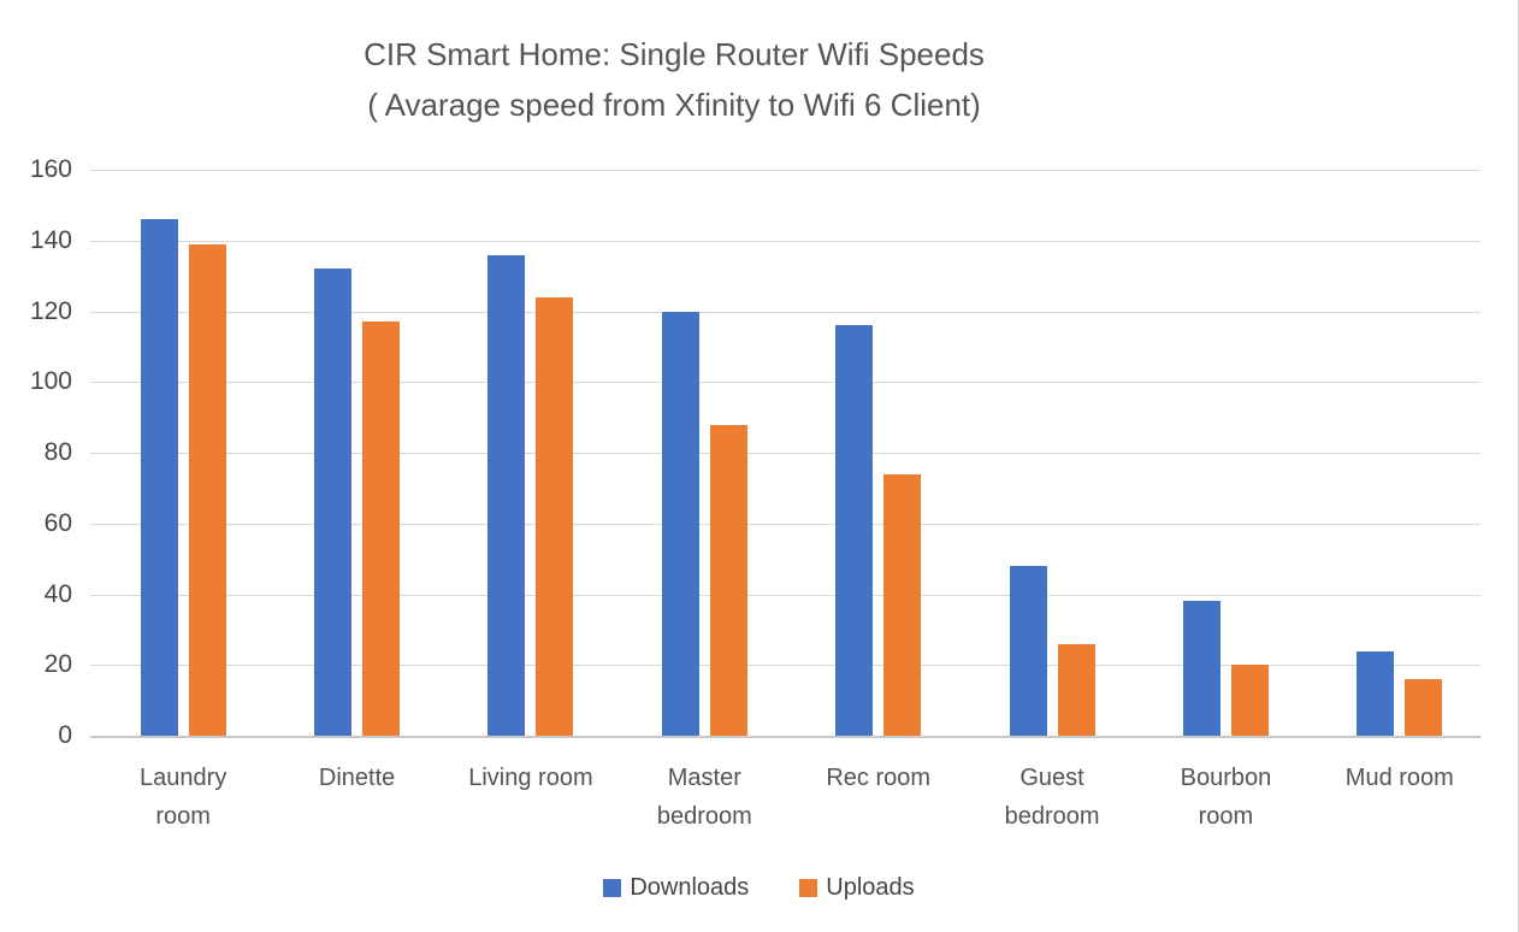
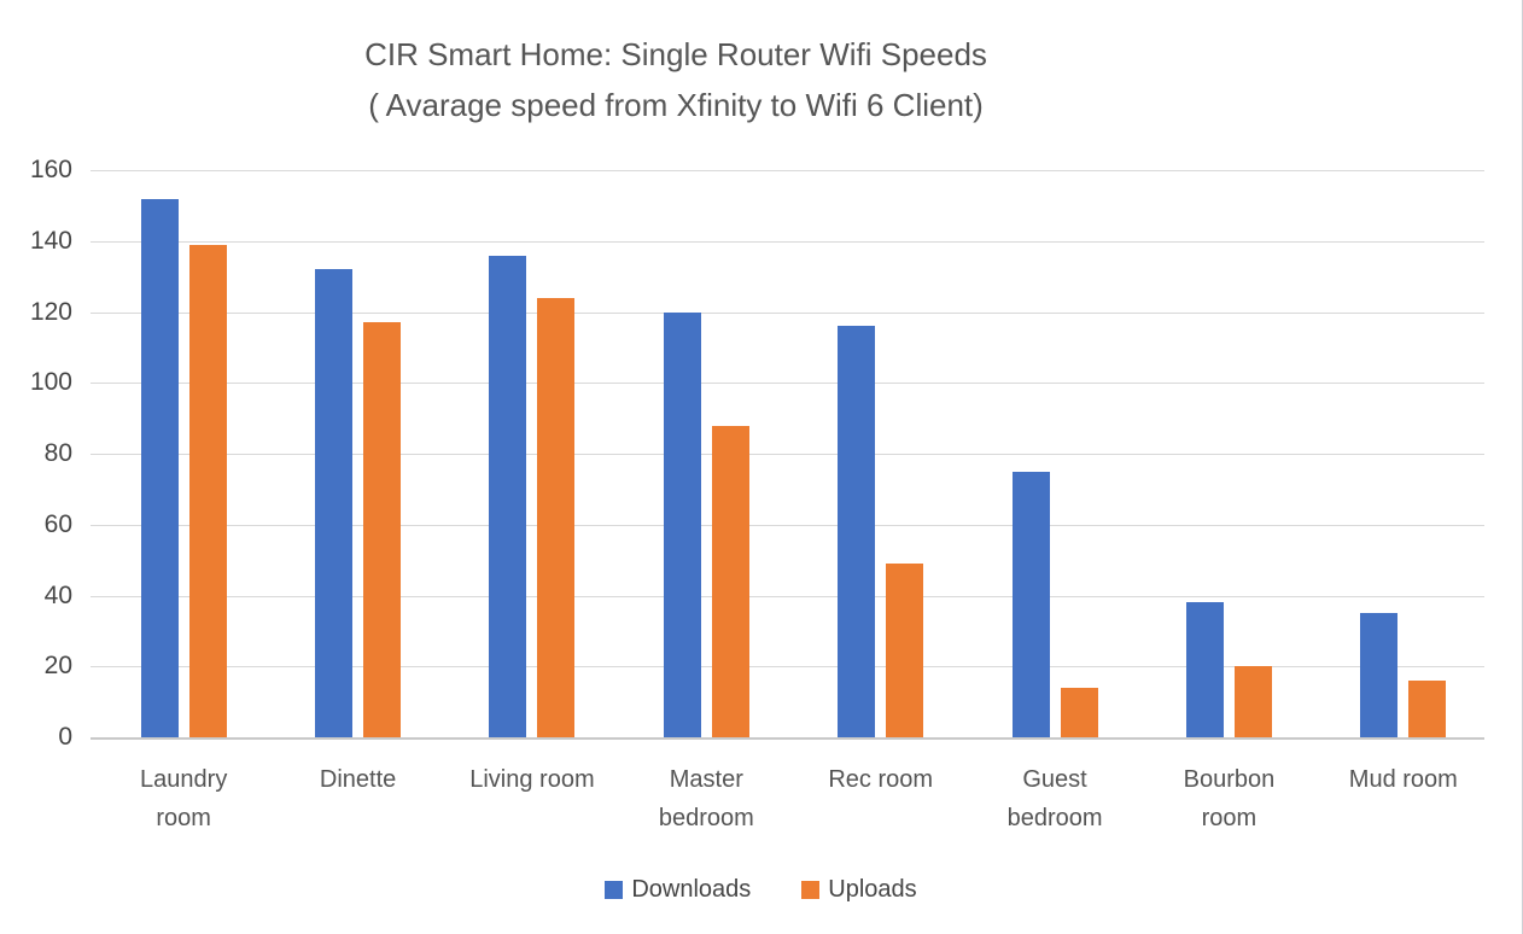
Downloads/Laundry room: 146 -> 152
Uploads/Rec room: 74 -> 49
Downloads/Guest bedroom: 48 -> 75
Uploads/Guest bedroom: 26 -> 14
Downloads/Mud room: 24 -> 35
